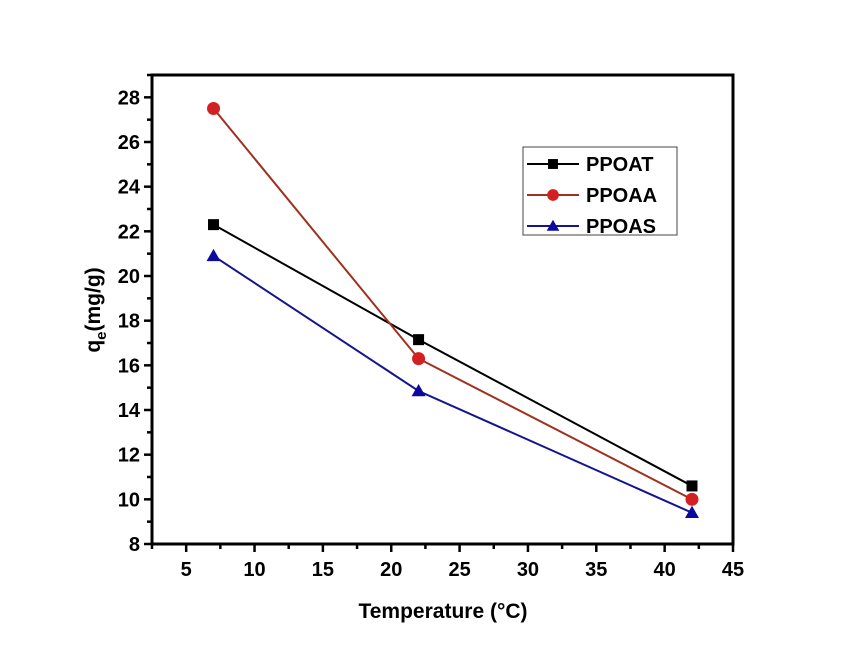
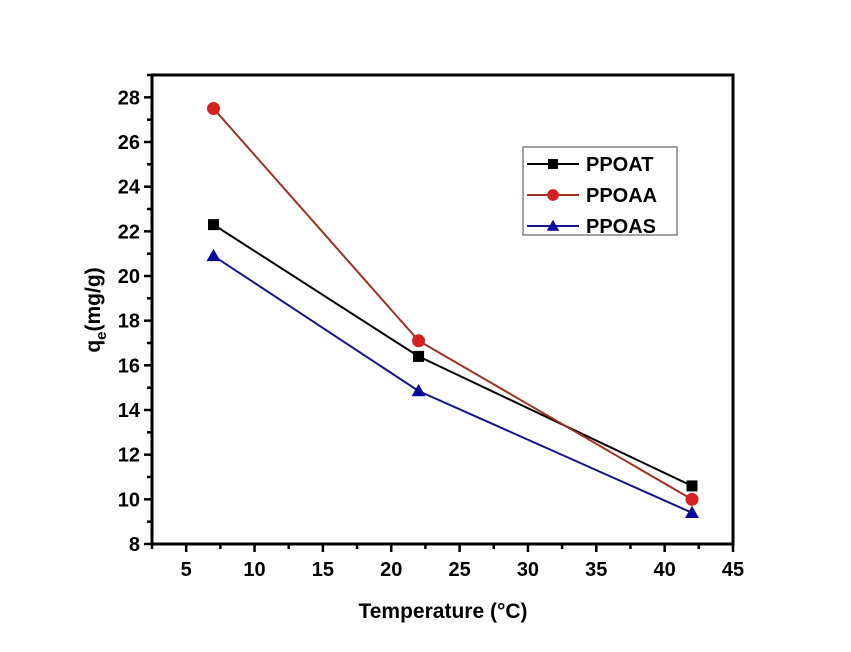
PPOAT/22: 17.1 -> 16.4
PPOAA/22: 16.3 -> 17.1
